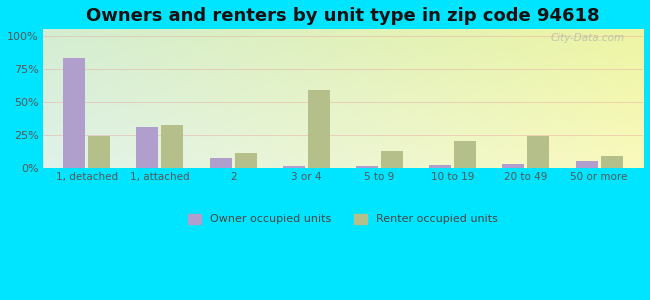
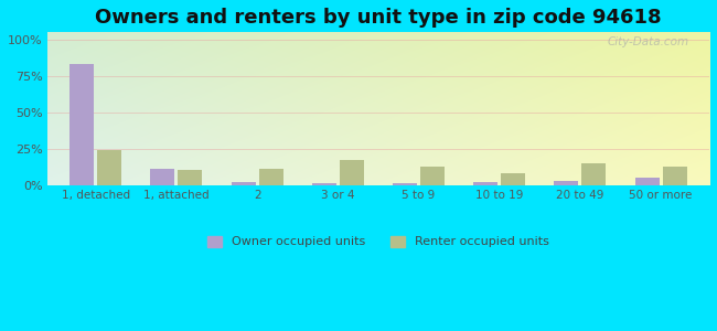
Owner occupied units/1, attached: 31% -> 11%
Renter occupied units/1, attached: 32% -> 10%
Owner occupied units/2: 7% -> 2%
Renter occupied units/3 or 4: 59% -> 17%
Renter occupied units/10 to 19: 20% -> 8%
Renter occupied units/20 to 49: 24% -> 15%
Renter occupied units/50 or more: 9% -> 13%
